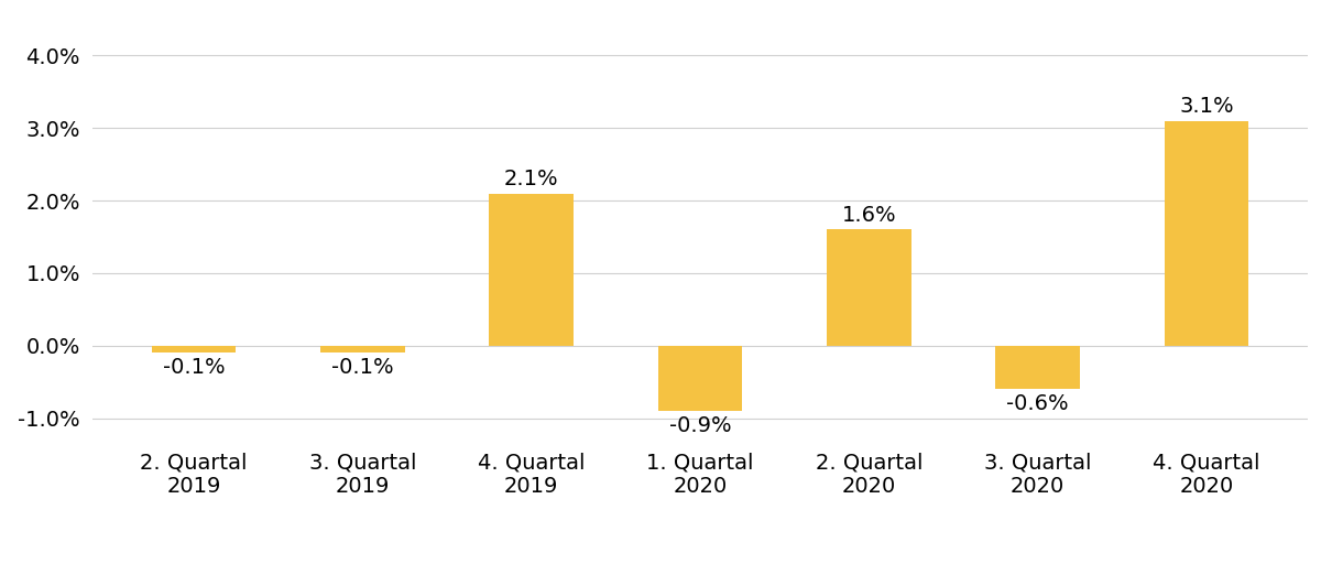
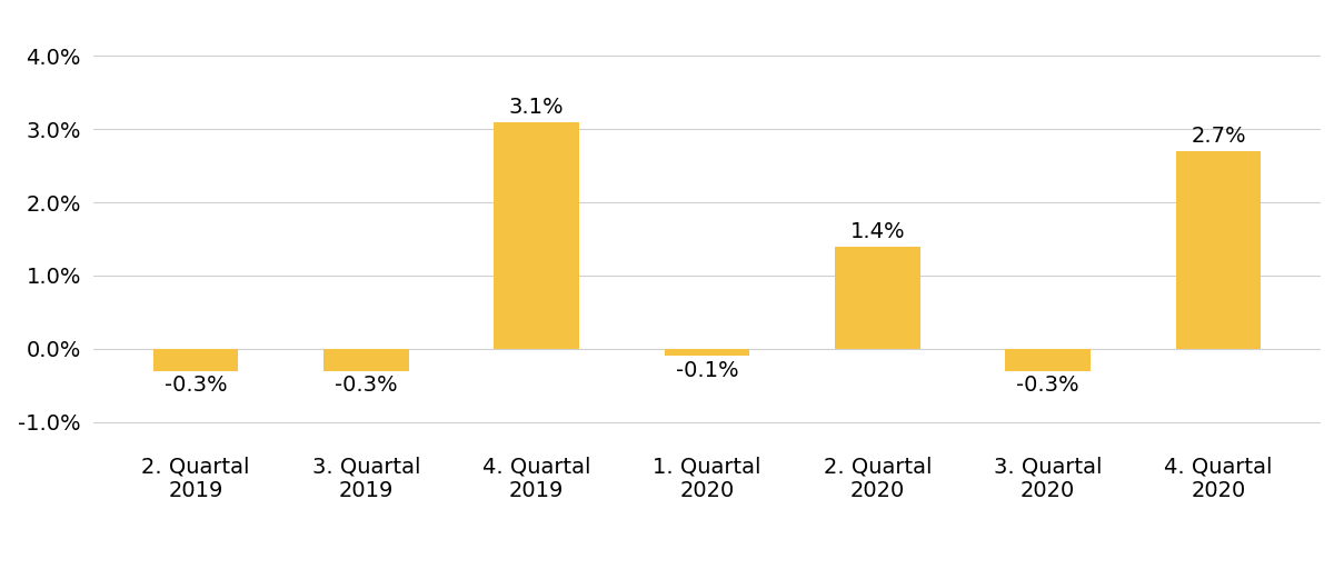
2. Quartal 2019: -0.1% -> -0.3%
3. Quartal 2019: -0.1% -> -0.3%
4. Quartal 2019: 2.1% -> 3.1%
1. Quartal 2020: -0.9% -> -0.1%
2. Quartal 2020: 1.6% -> 1.4%
3. Quartal 2020: -0.6% -> -0.3%
4. Quartal 2020: 3.1% -> 2.7%
